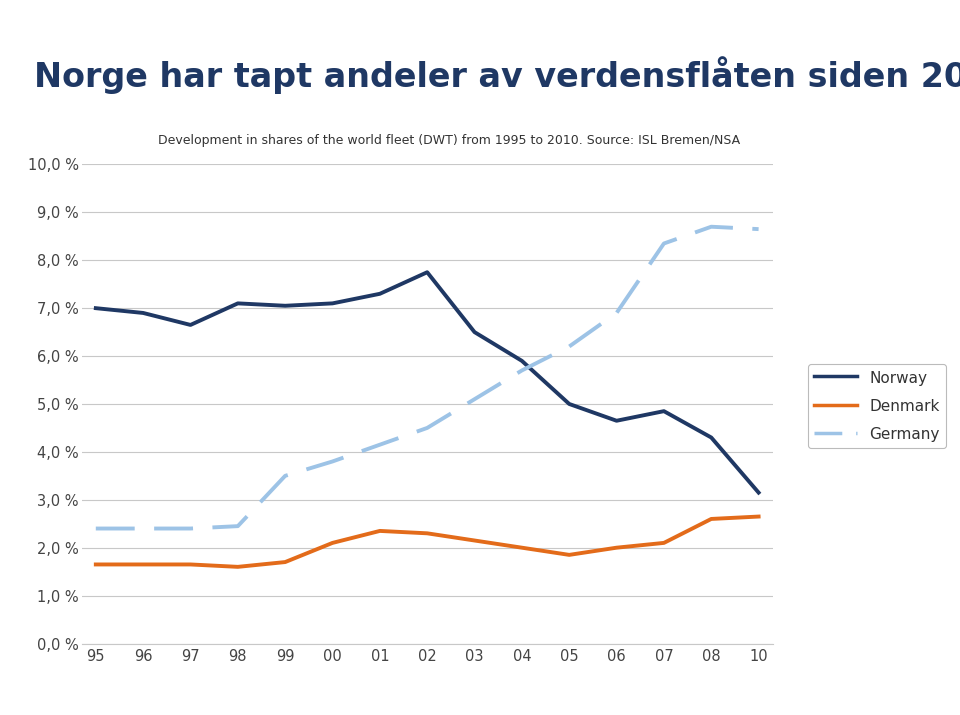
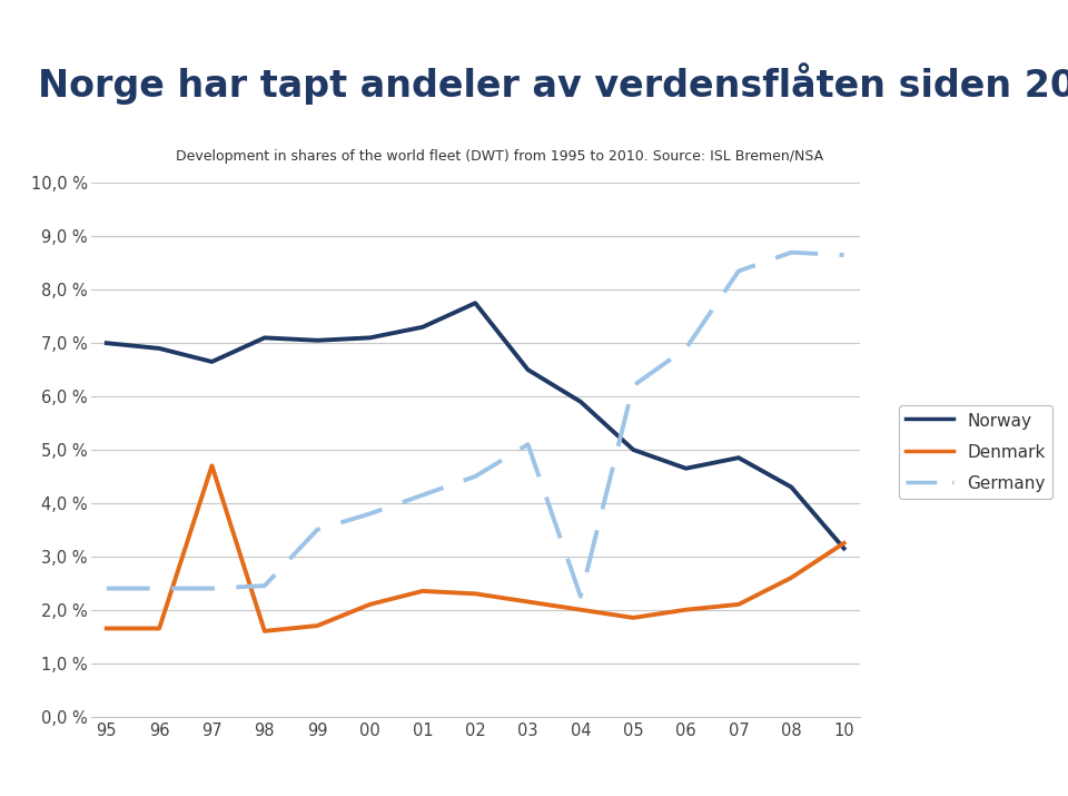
Denmark/97: 1,65 % -> 4,70 %
Germany/04: 5,70 % -> 2,25 %
Denmark/10: 2,65 % -> 3,25 %
